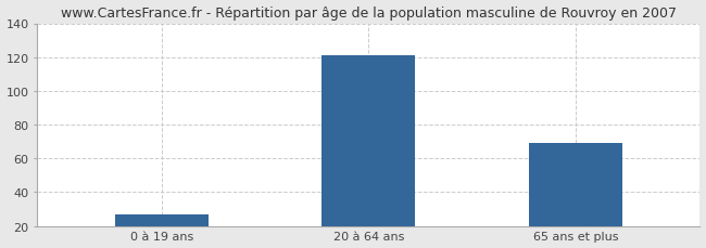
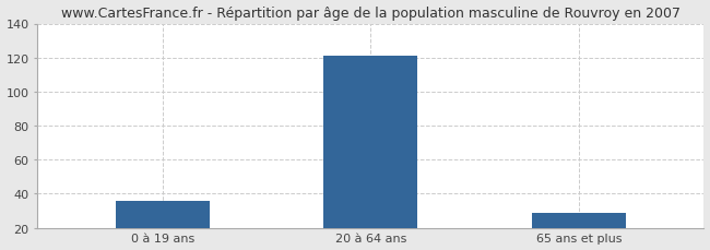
0 à 19 ans: 27 -> 36
65 ans et plus: 69 -> 29
